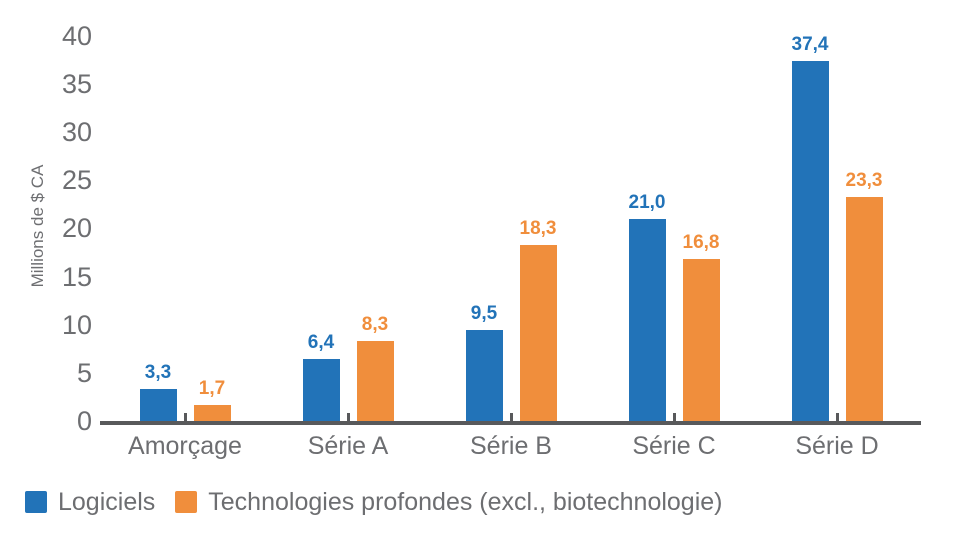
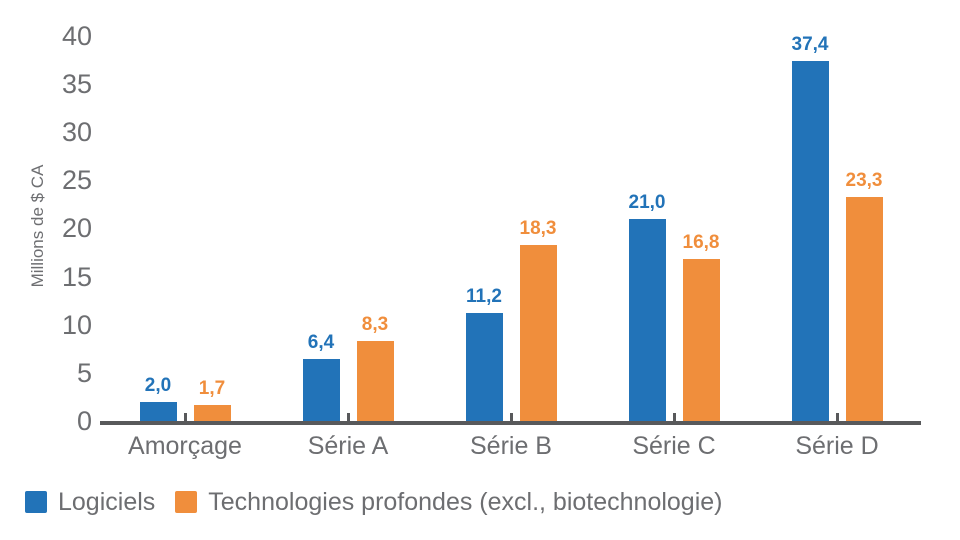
Logiciels/Amorçage: 3,3 -> 2,0
Logiciels/Série B: 9,5 -> 11,2
